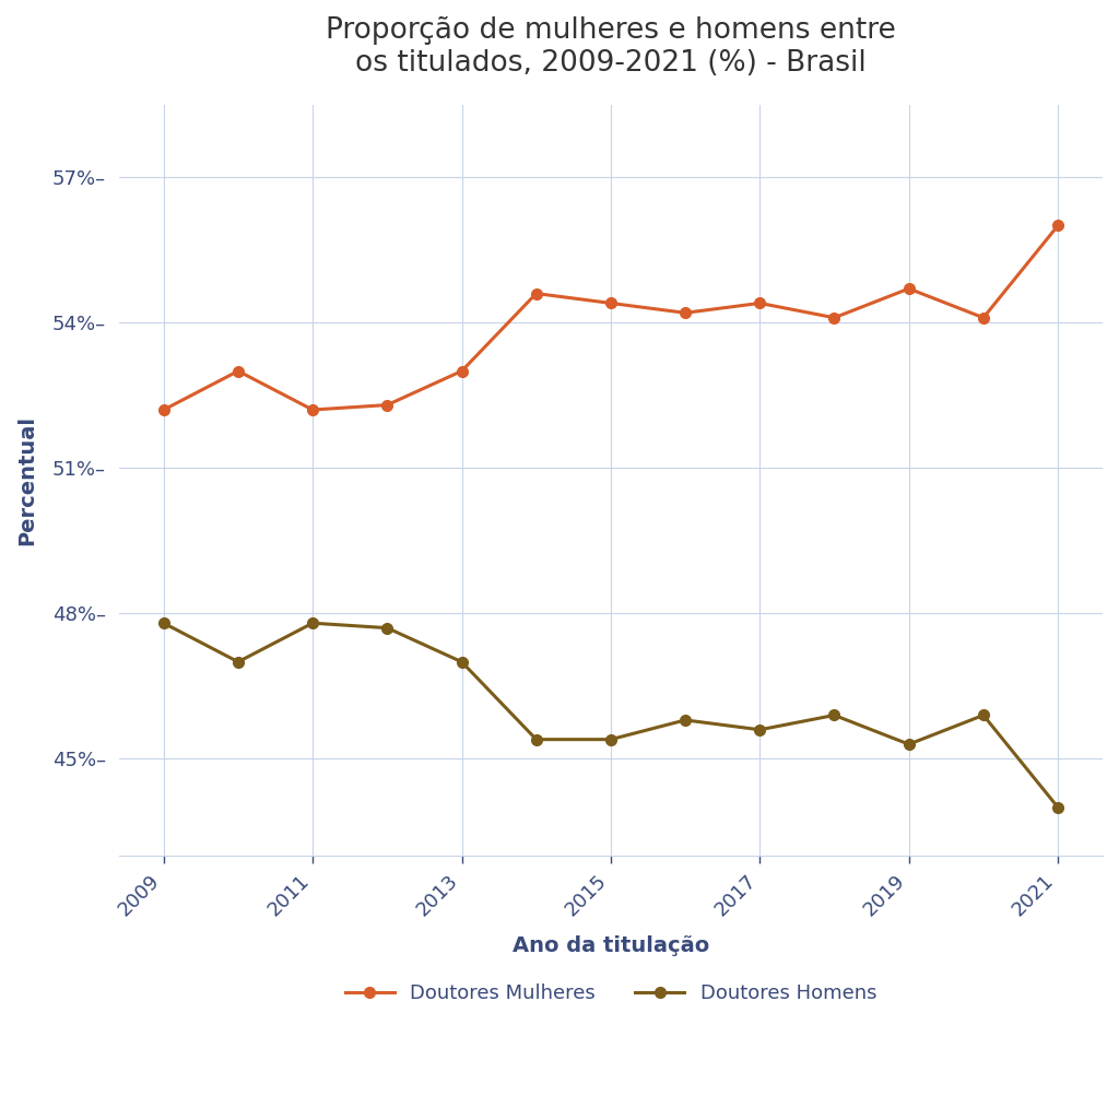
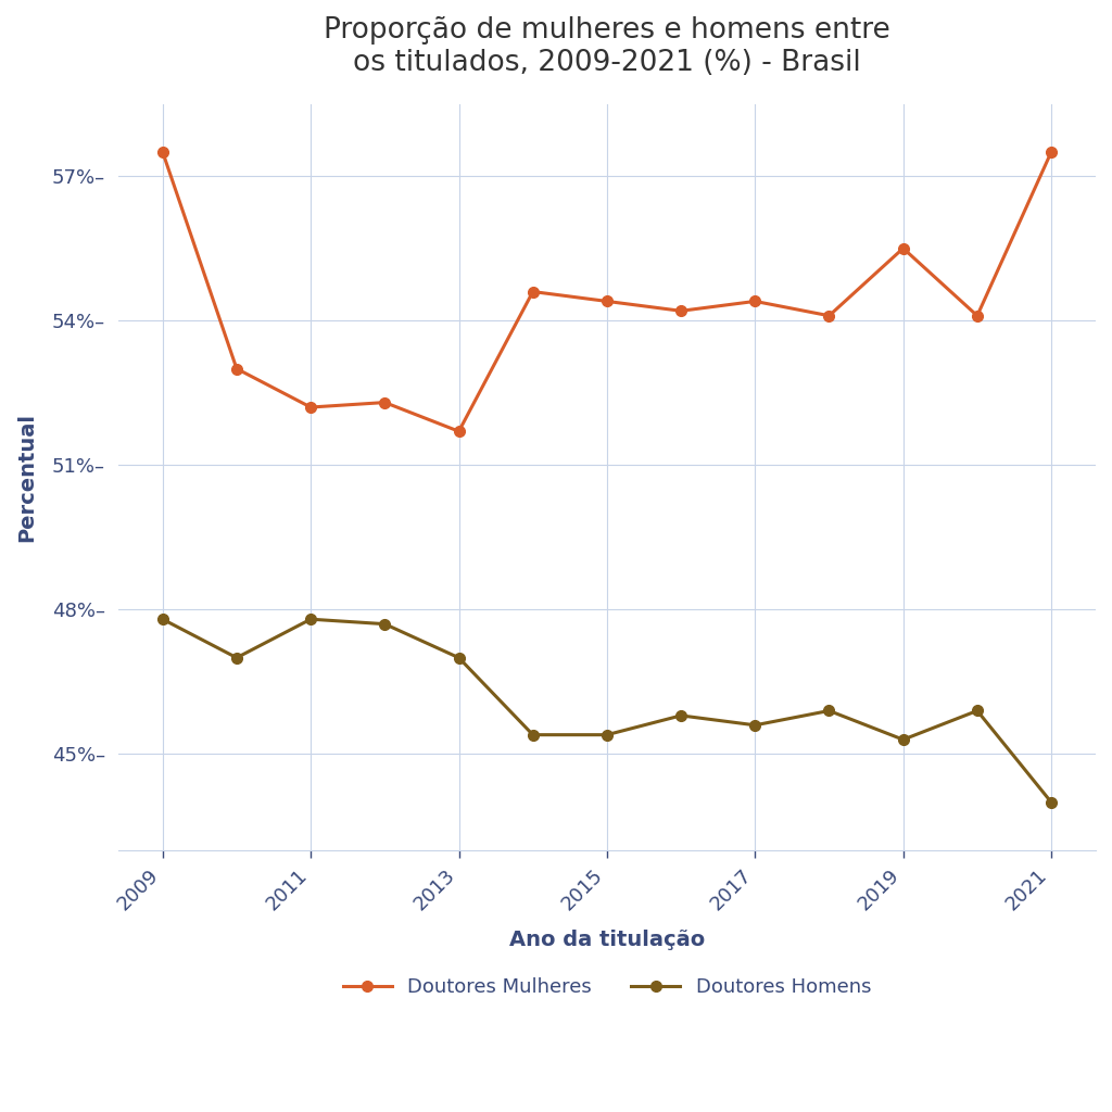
Doutores Mulheres/2009: 52.2%– -> 57.5%–
Doutores Mulheres/2013: 53.0%– -> 51.7%–
Doutores Mulheres/2019: 54.7%– -> 55.5%–
Doutores Mulheres/2021: 56.0%– -> 57.5%–
